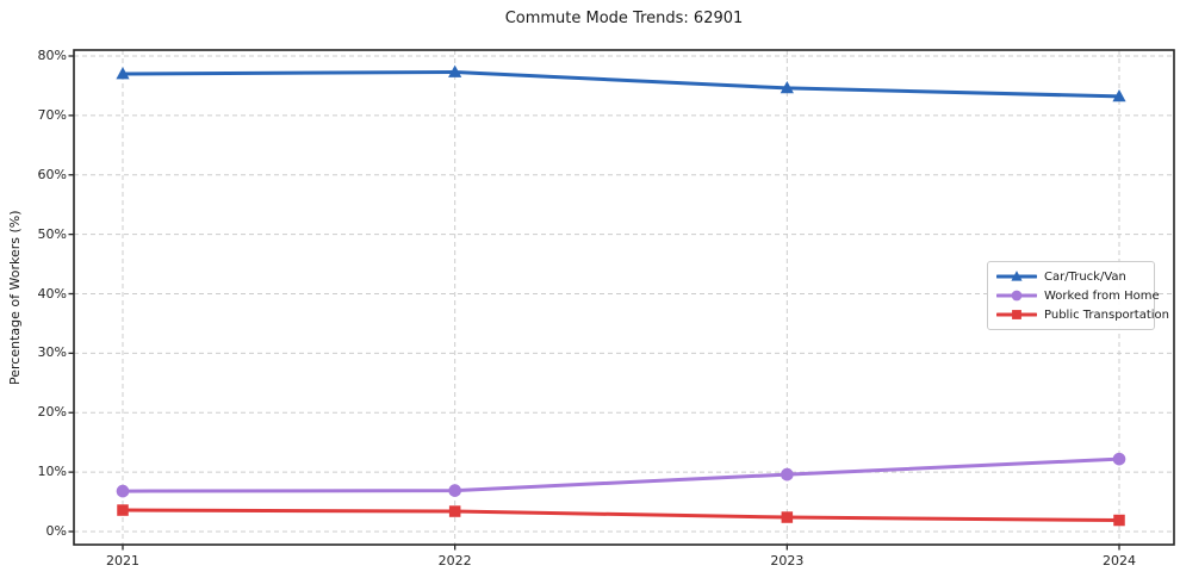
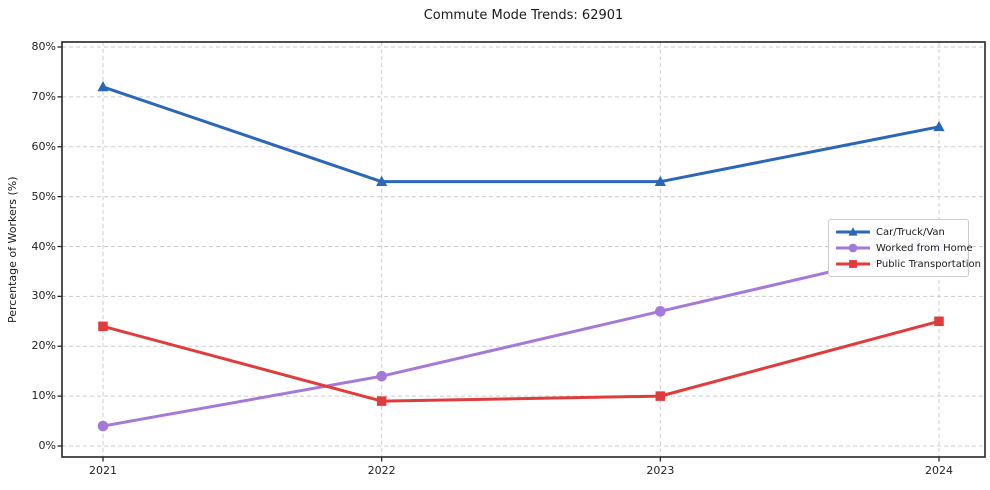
Car/Truck/Van/2021: 77% -> 72%
Worked from Home/2021: 7% -> 4%
Public Transportation/2021: 4% -> 24%
Car/Truck/Van/2022: 77% -> 53%
Worked from Home/2022: 7% -> 14%
Public Transportation/2022: 3% -> 9%
Car/Truck/Van/2023: 75% -> 53%
Worked from Home/2023: 10% -> 27%
Public Transportation/2023: 2% -> 10%
Car/Truck/Van/2024: 73% -> 64%
Worked from Home/2024: 12% -> 40%
Public Transportation/2024: 2% -> 25%
